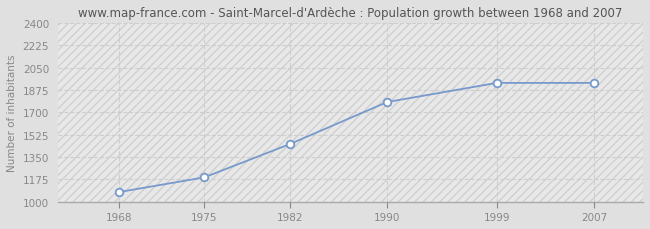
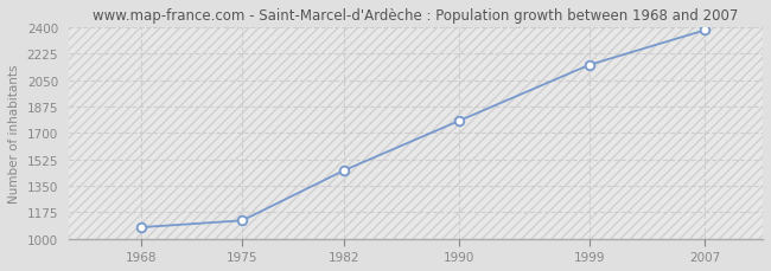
1975: 1190 -> 1120
1999: 1930 -> 2150
2007: 1930 -> 2380
